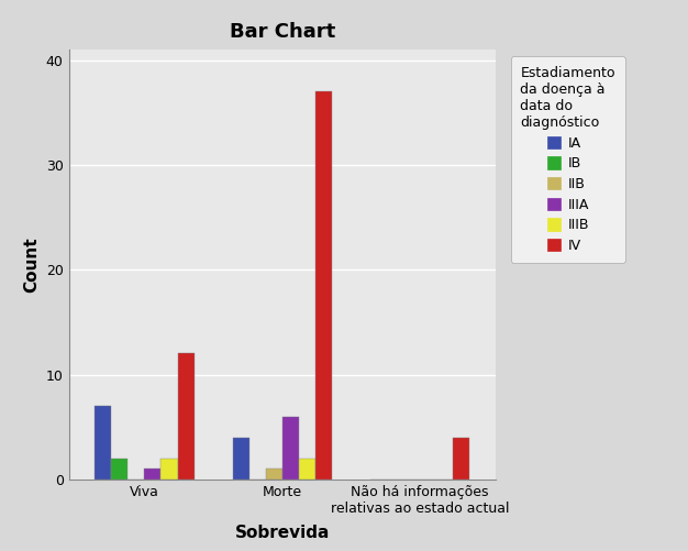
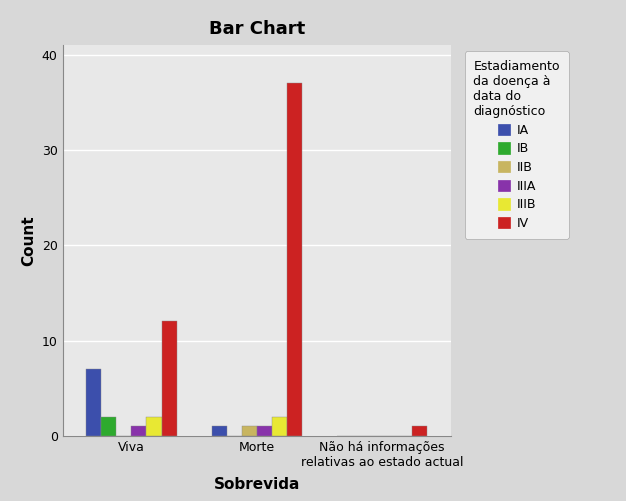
IA/Morte: 4 -> 1
IIIA/Morte: 6 -> 1
IV/Não há informações relativas ao estado actual: 4 -> 1
